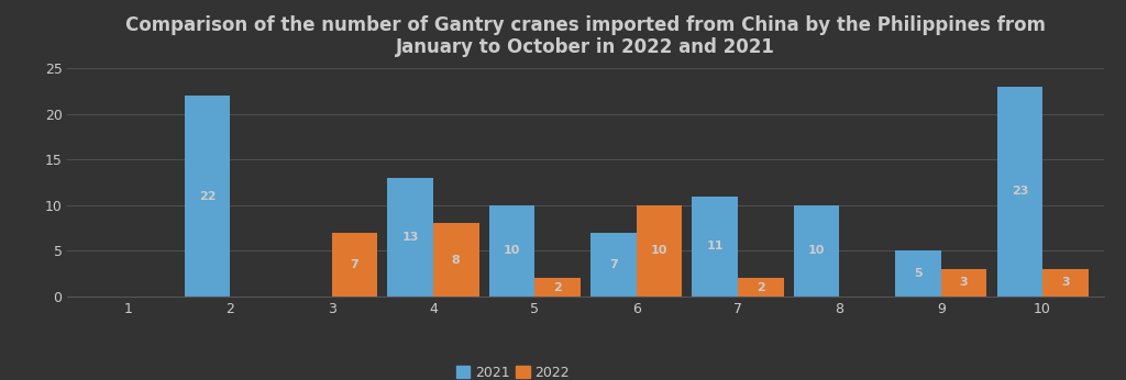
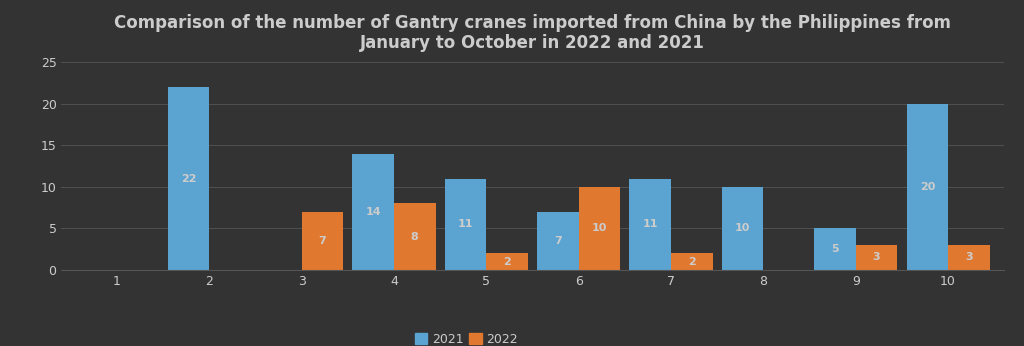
2021/4: 13 -> 14
2021/5: 10 -> 11
2021/10: 23 -> 20
